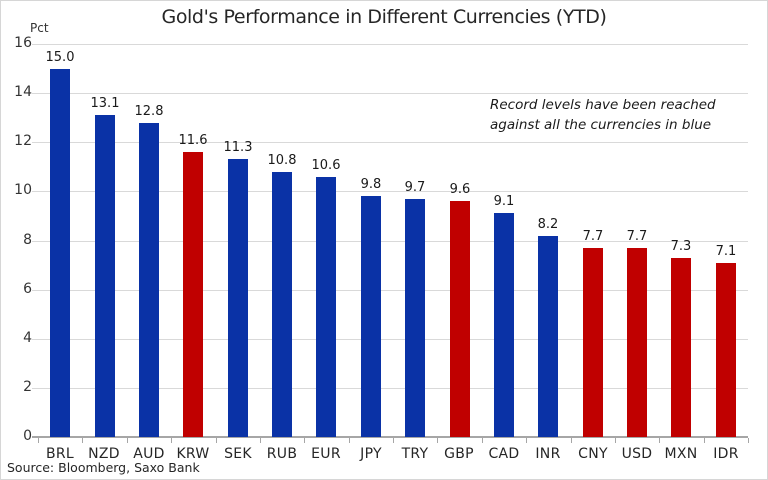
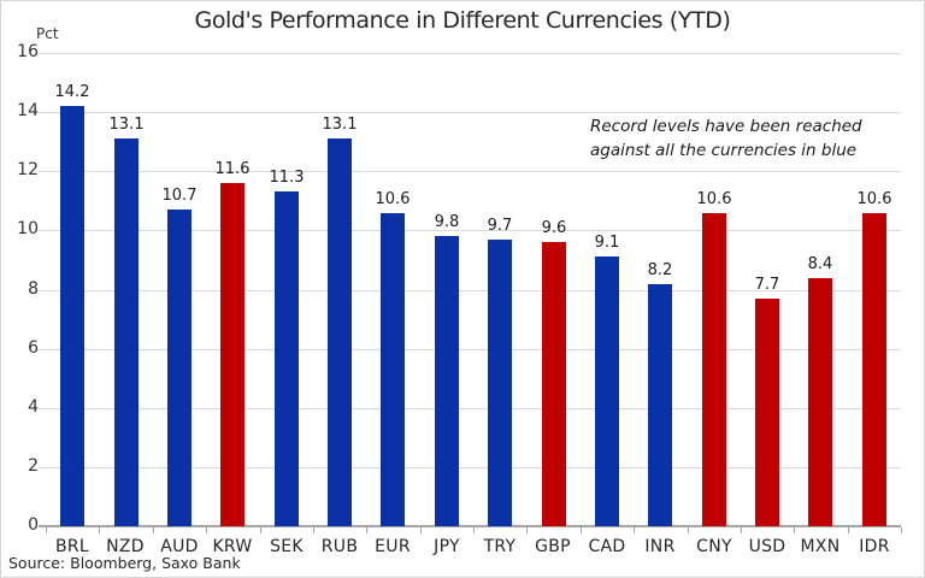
BRL: 15.0 -> 14.2
AUD: 12.8 -> 10.7
RUB: 10.8 -> 13.1
CNY: 7.7 -> 10.6
MXN: 7.3 -> 8.4
IDR: 7.1 -> 10.6
